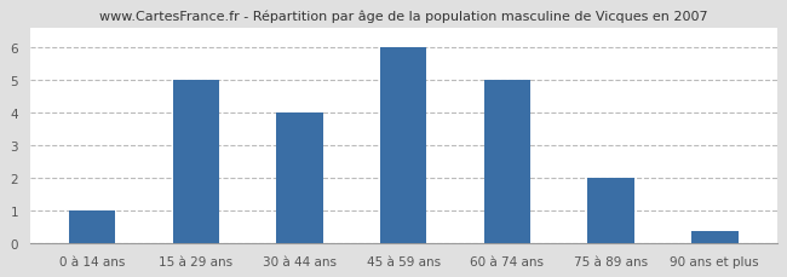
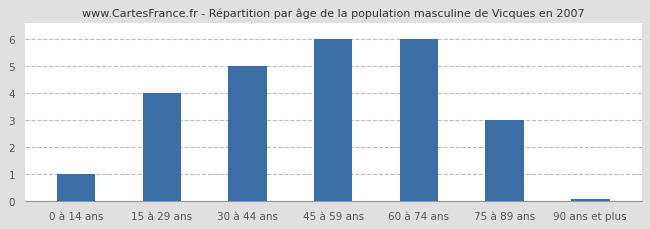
15 à 29 ans: 5.00 -> 4.00
30 à 44 ans: 4.00 -> 5.00
60 à 74 ans: 5.00 -> 6.00
75 à 89 ans: 2.00 -> 3.00
90 ans et plus: 0.35 -> 0.07
